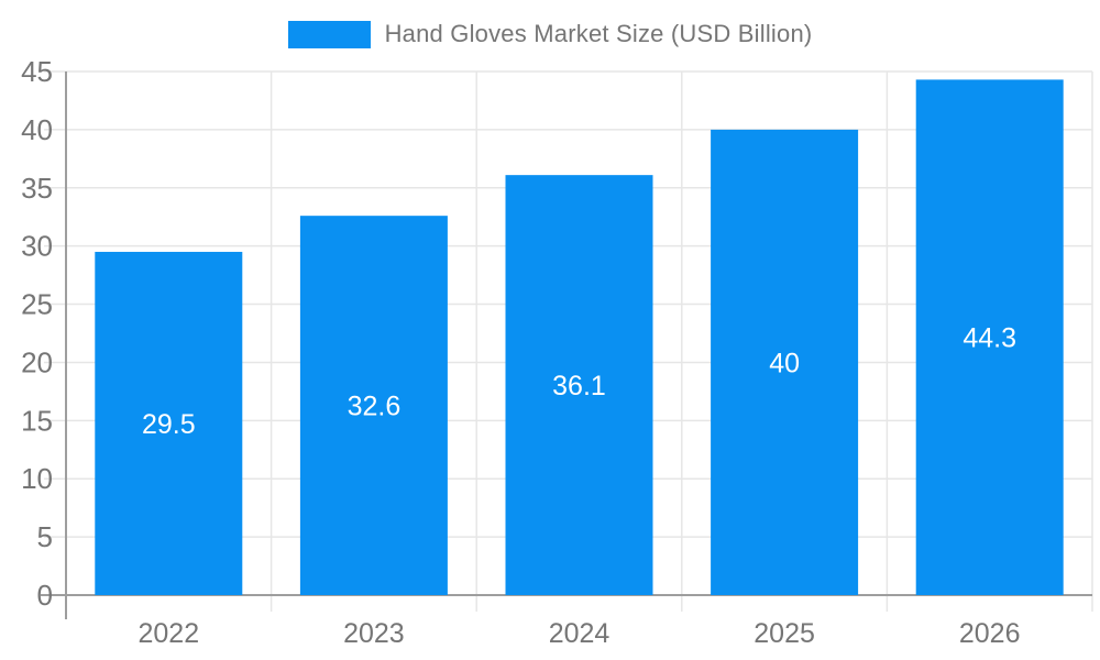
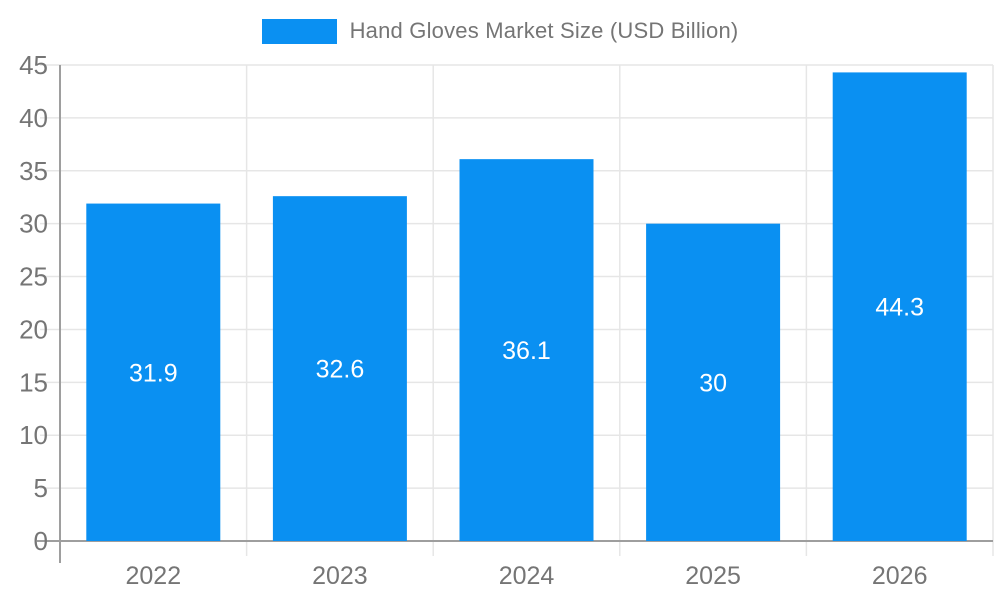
2022: 29.5 -> 31.9
2025: 40 -> 30
